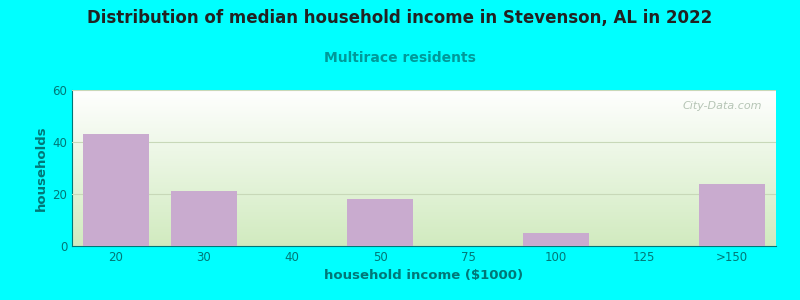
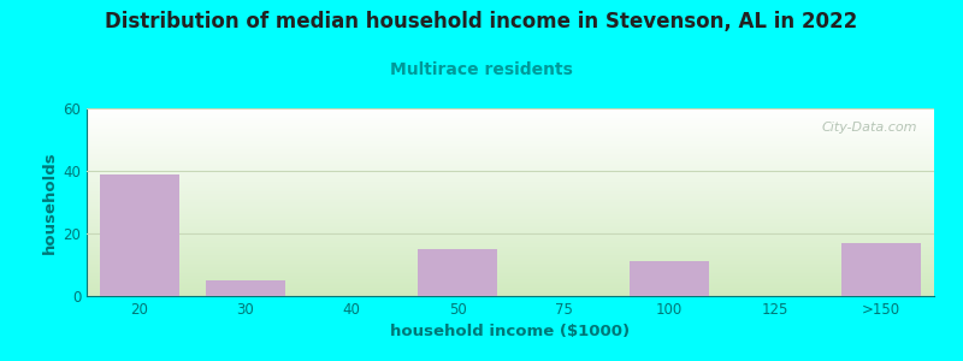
20: 43 -> 39
30: 21 -> 5
50: 18 -> 15
100: 5 -> 11
>150: 24 -> 17
